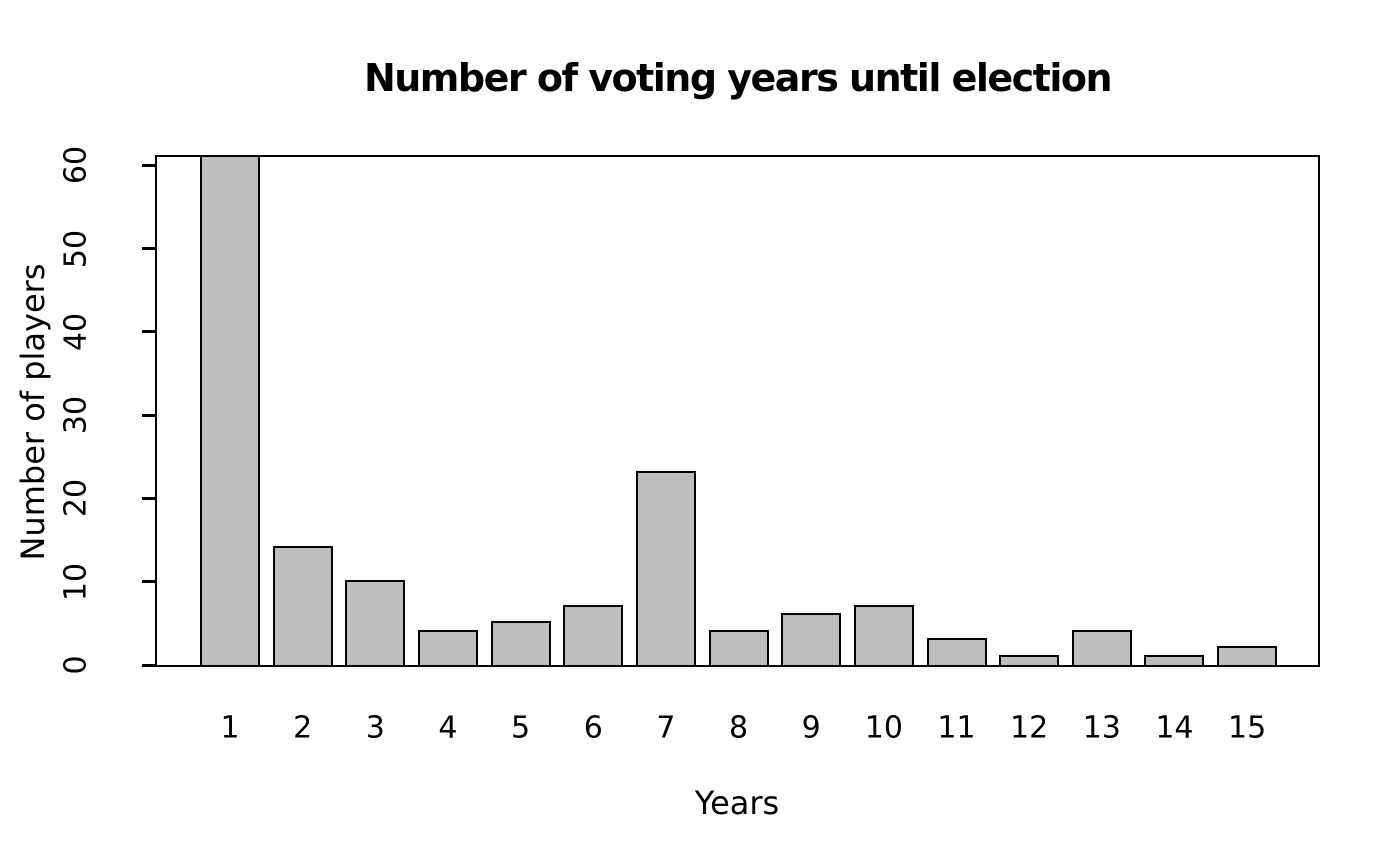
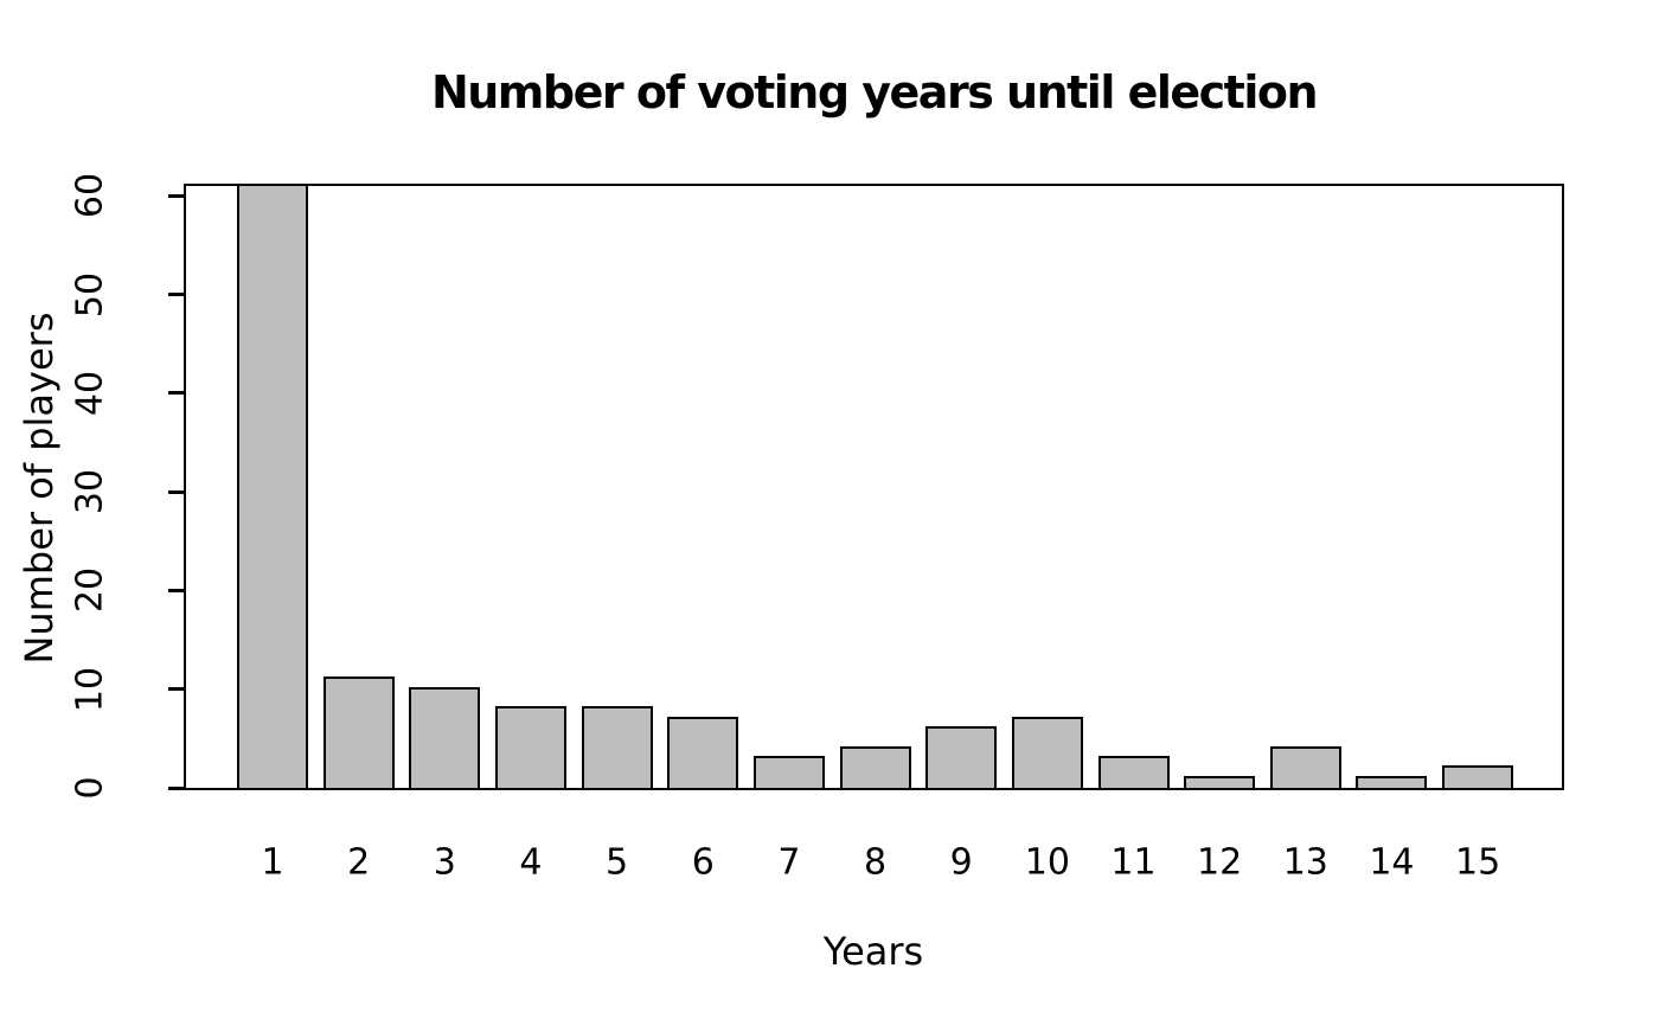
2: 14 -> 11
4: 4 -> 8
5: 5 -> 8
7: 23 -> 3
